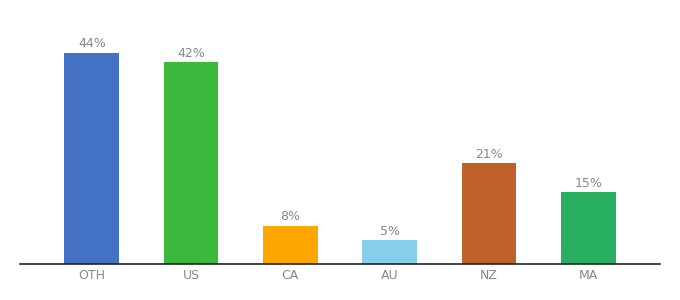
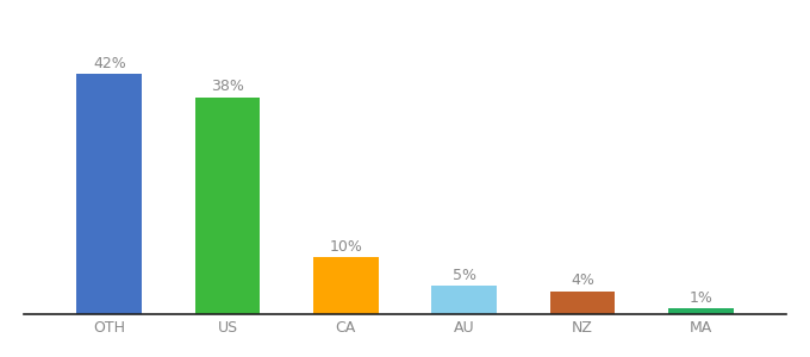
OTH: 44% -> 42%
US: 42% -> 38%
CA: 8% -> 10%
NZ: 21% -> 4%
MA: 15% -> 1%
